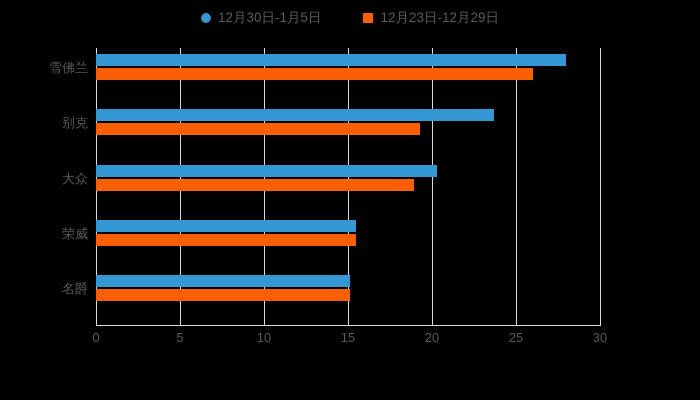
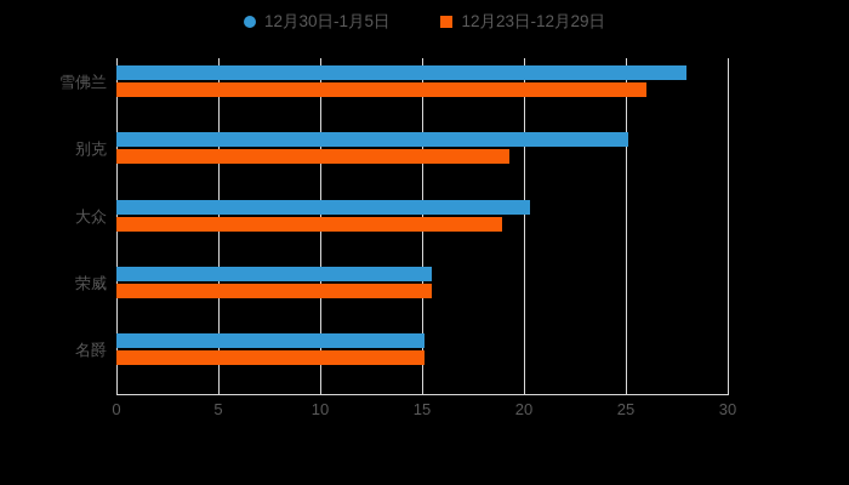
12月30日-1月5日/别克: 23.7 -> 25.1
